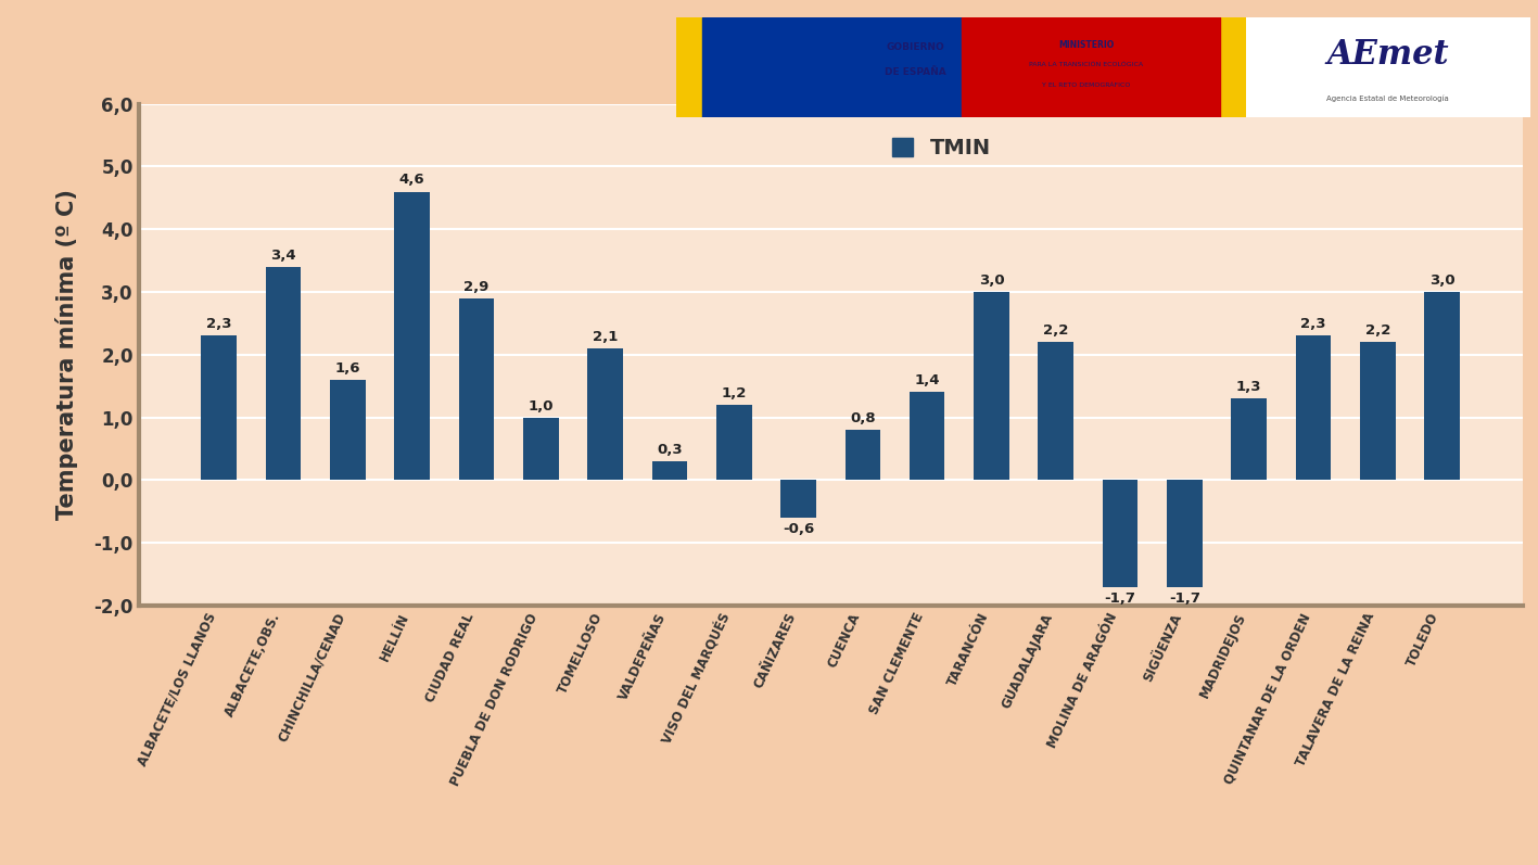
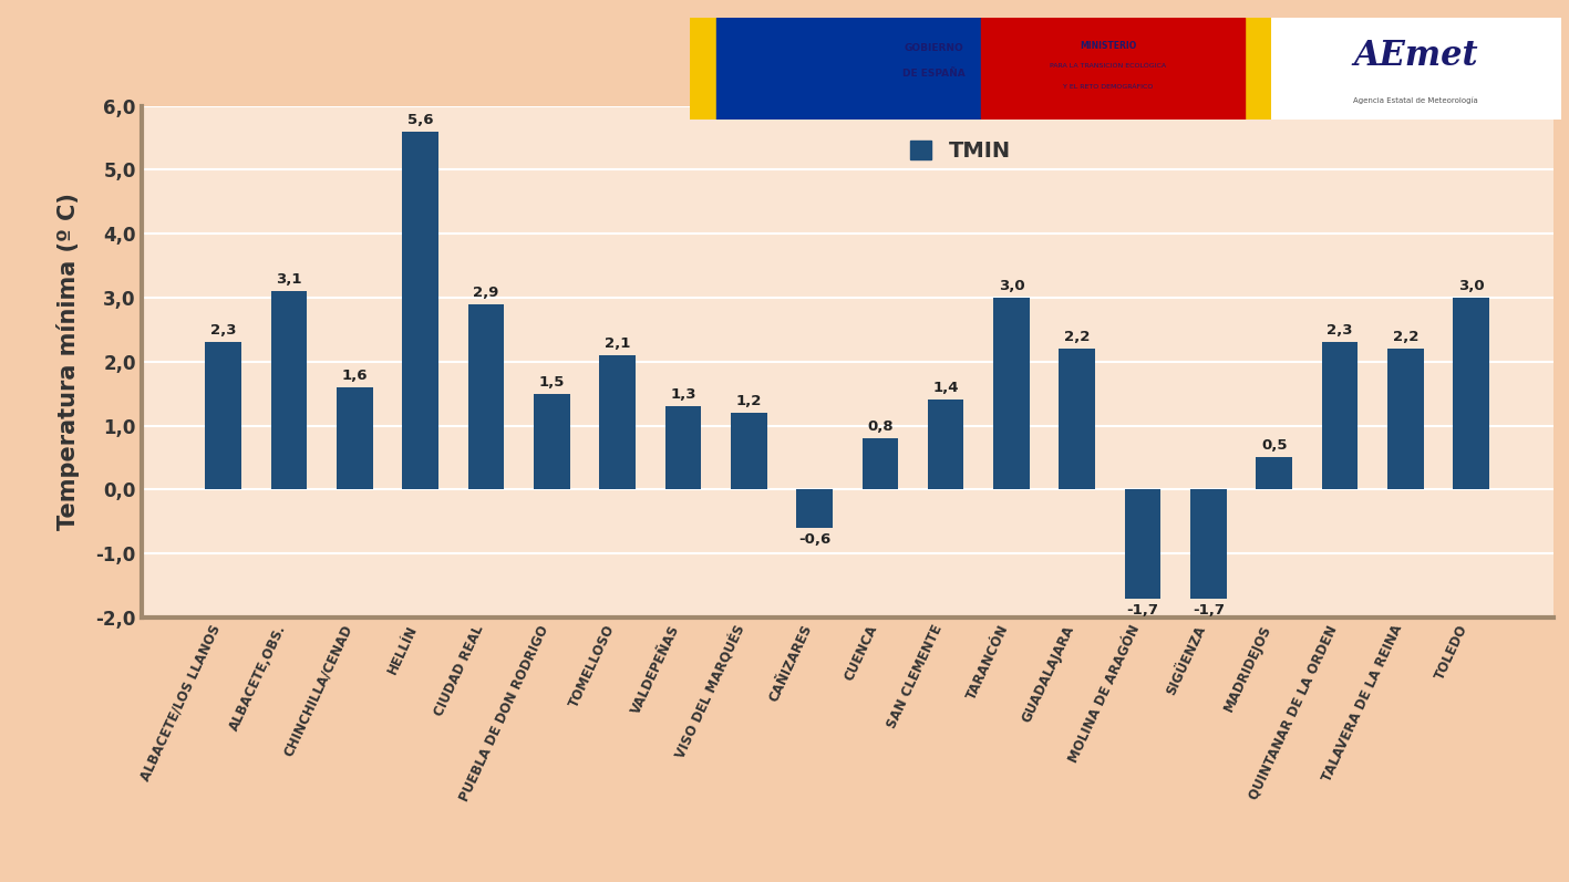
ALBACETE,OBS.: 3,4 -> 3,1
HELLÍN: 4,6 -> 5,6
PUEBLA DE DON RODRIGO: 1,0 -> 1,5
VALDEPEÑAS: 0,3 -> 1,3
MADRIDEJOS: 1,3 -> 0,5
